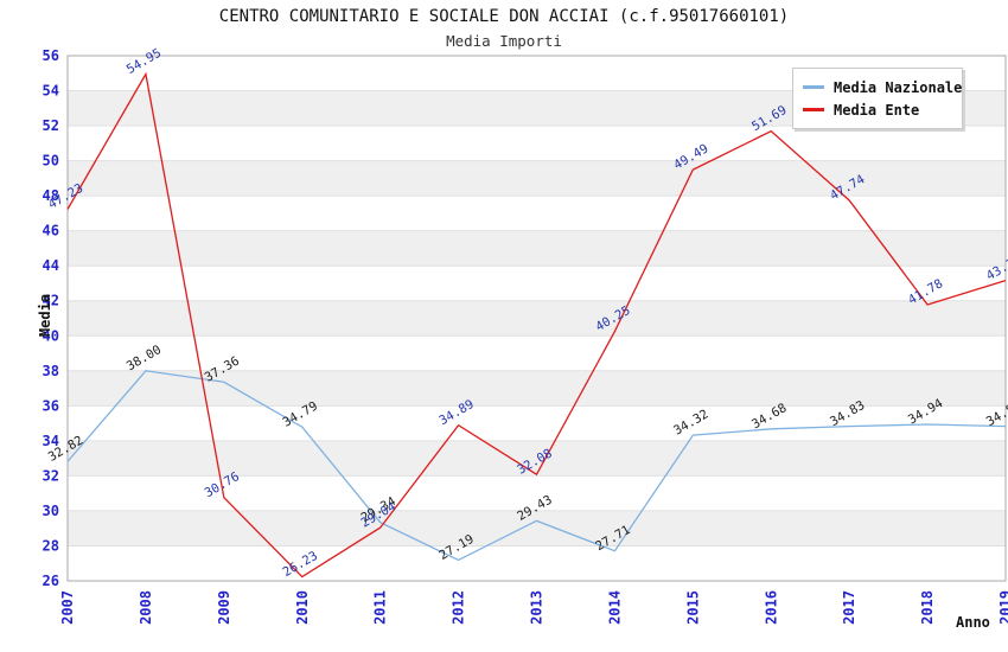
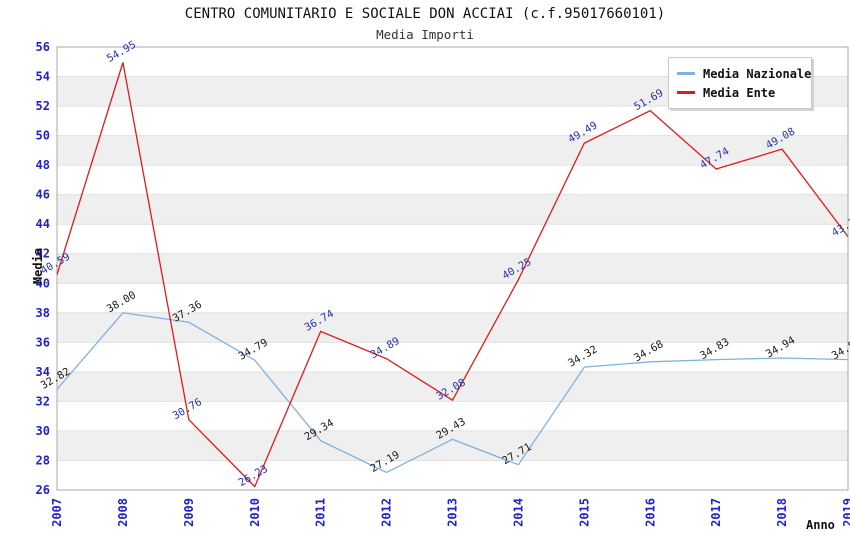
Media Ente/2007: 47.23 -> 40.59
Media Ente/2011: 29.04 -> 36.74
Media Ente/2018: 41.78 -> 49.08
